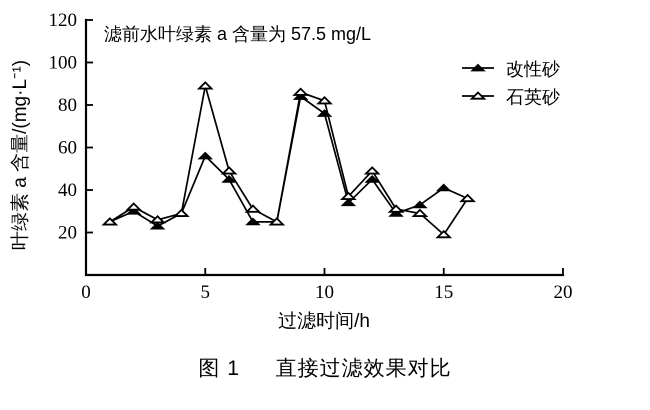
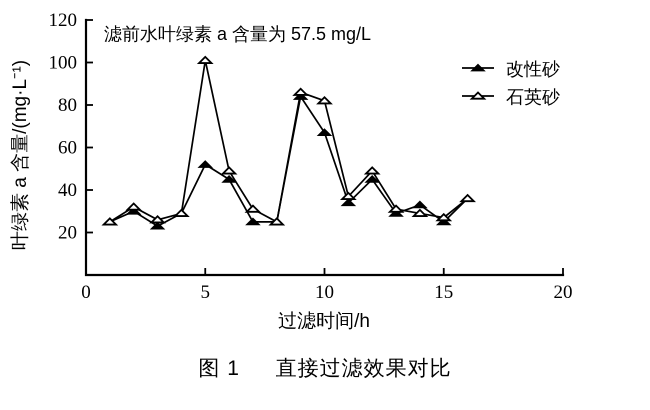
改性砂/5: 56 -> 52
石英砂/5: 89 -> 101
改性砂/10: 76 -> 67
改性砂/15: 41 -> 25
石英砂/15: 19 -> 27
